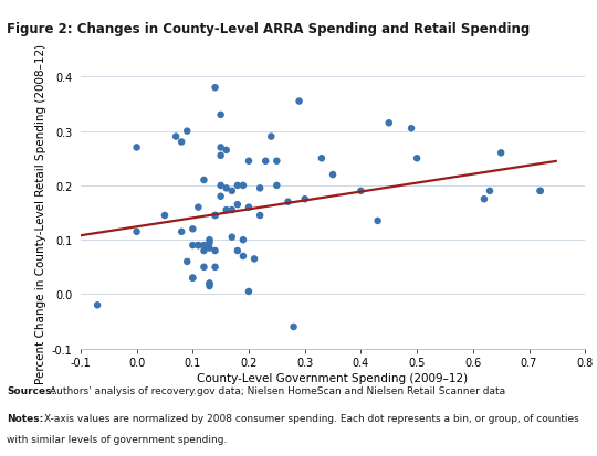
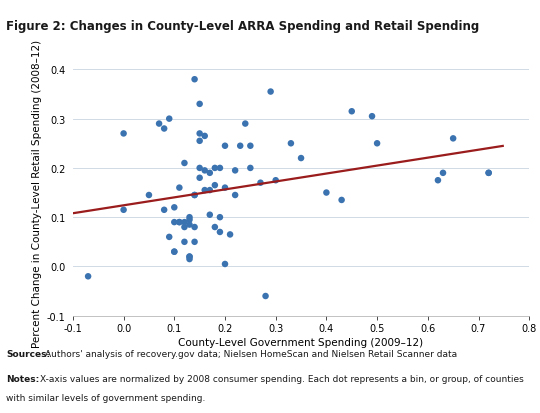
0.4: 0.190 -> 0.150
